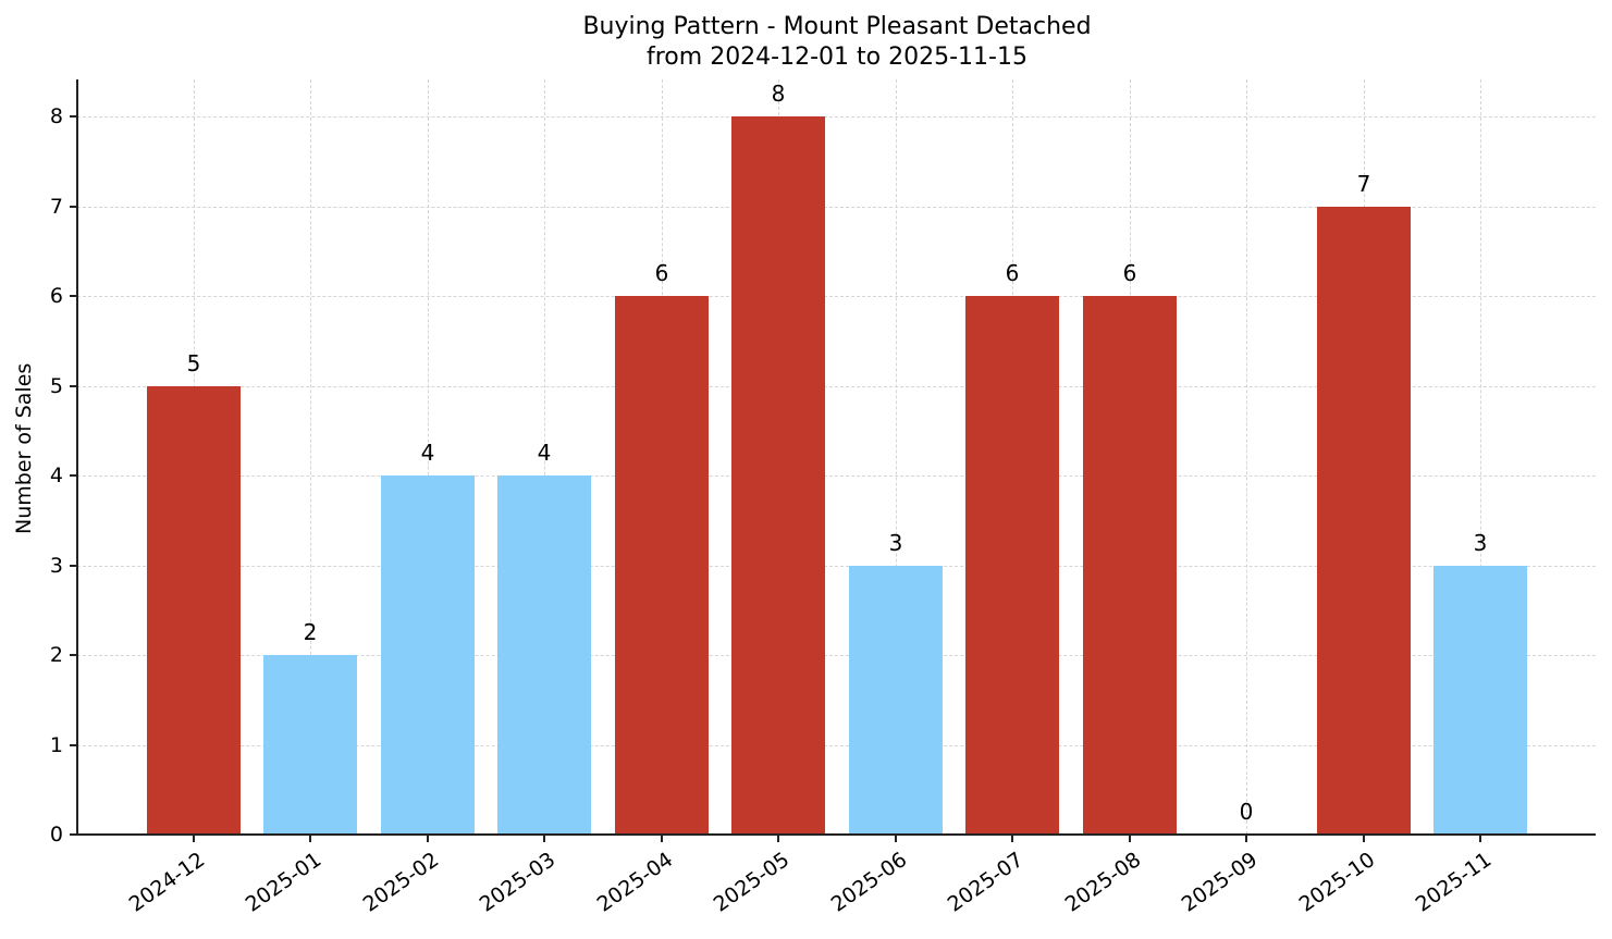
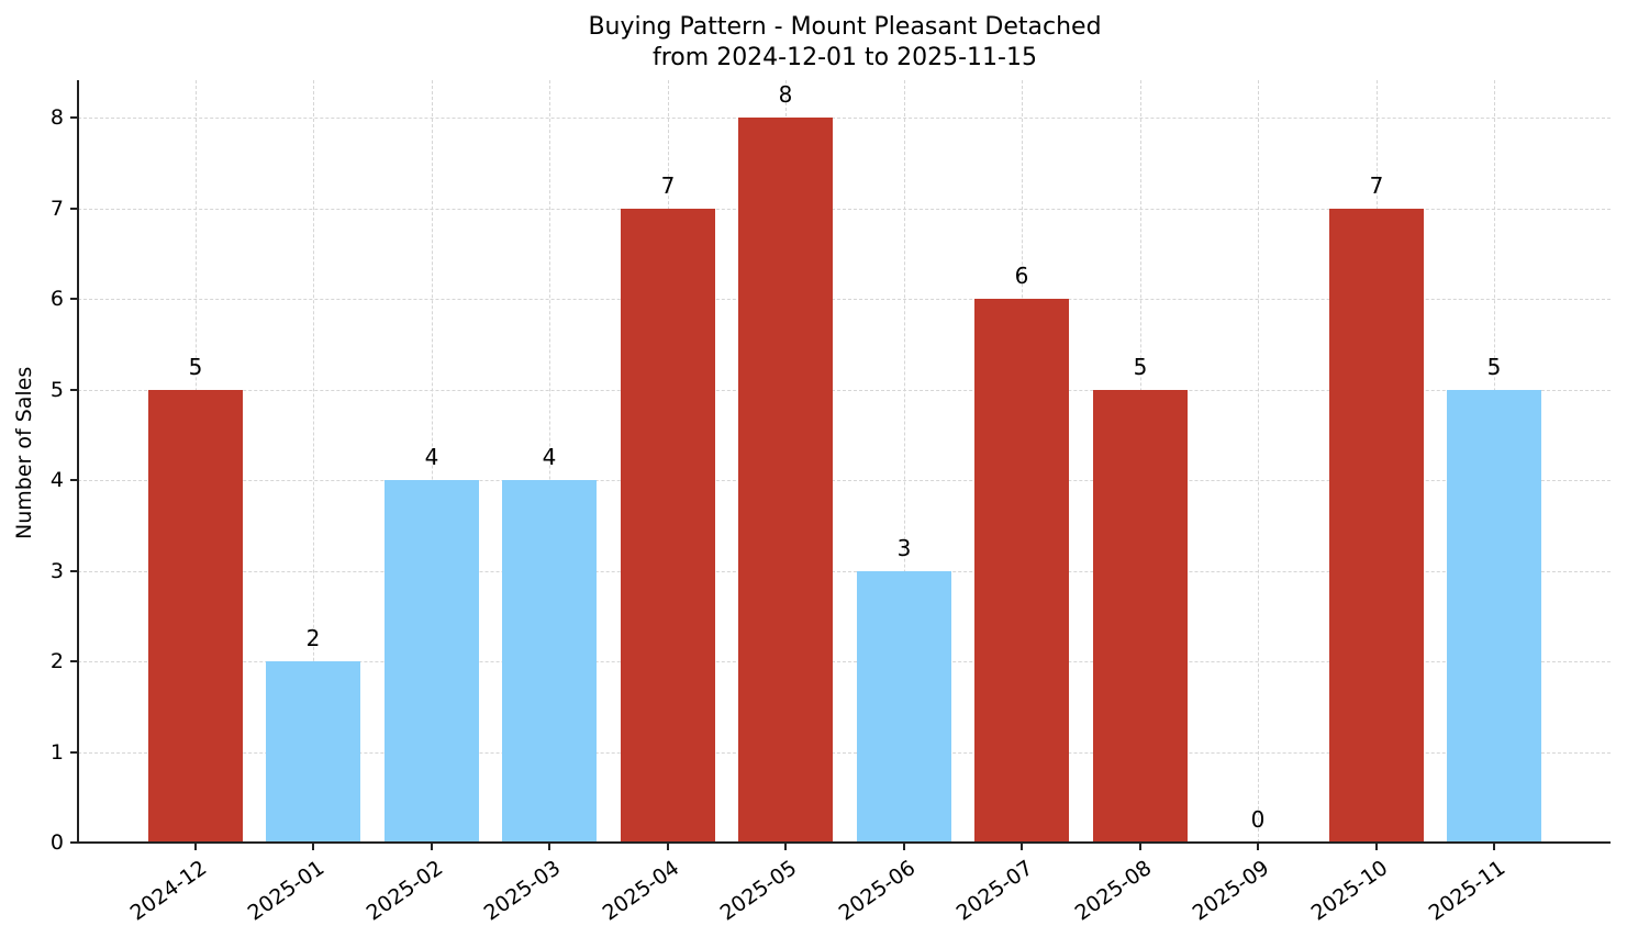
2025-04: 6 -> 7
2025-08: 6 -> 5
2025-11: 3 -> 5
